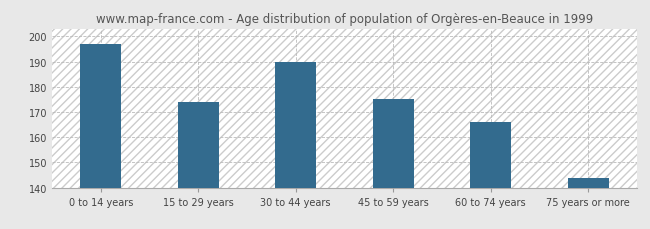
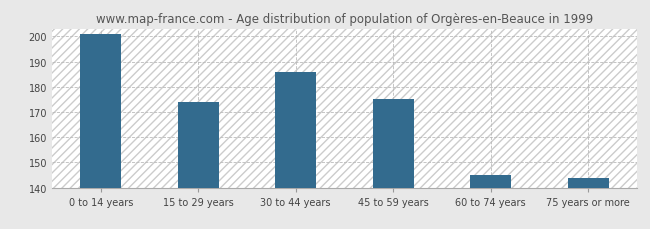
0 to 14 years: 197 -> 201
30 to 44 years: 190 -> 186
60 to 74 years: 166 -> 145
